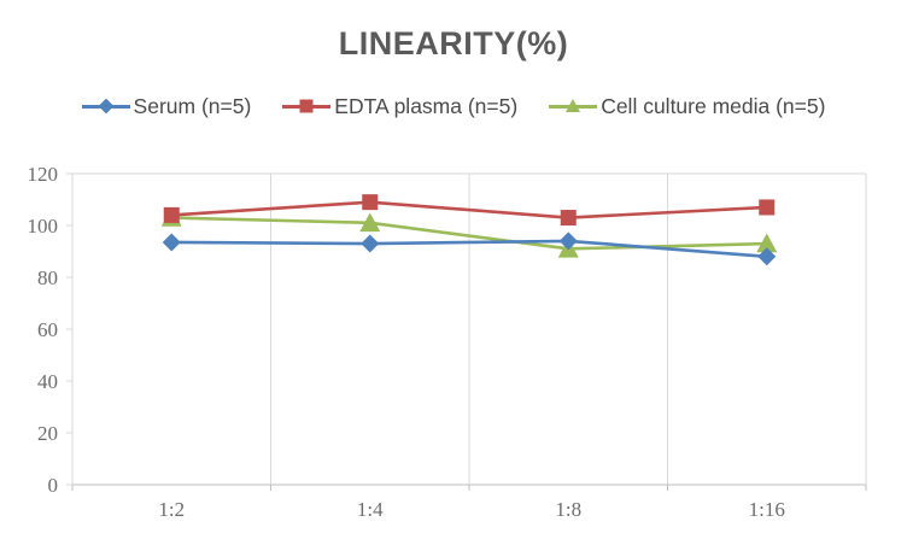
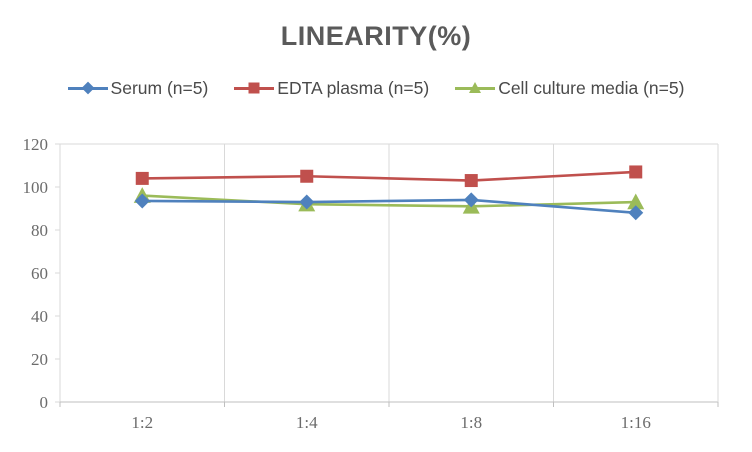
Cell culture media (n=5)/1:2: 103 -> 96
EDTA plasma (n=5)/1:4: 109 -> 105
Cell culture media (n=5)/1:4: 101 -> 92
